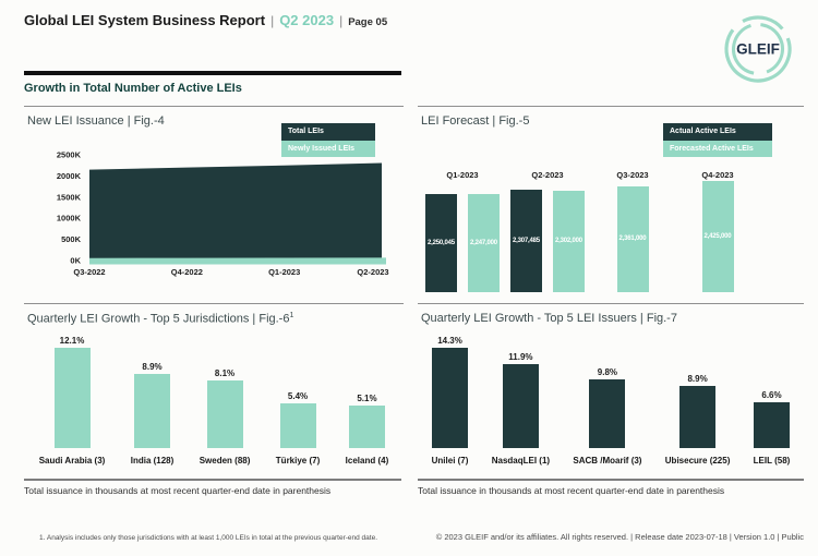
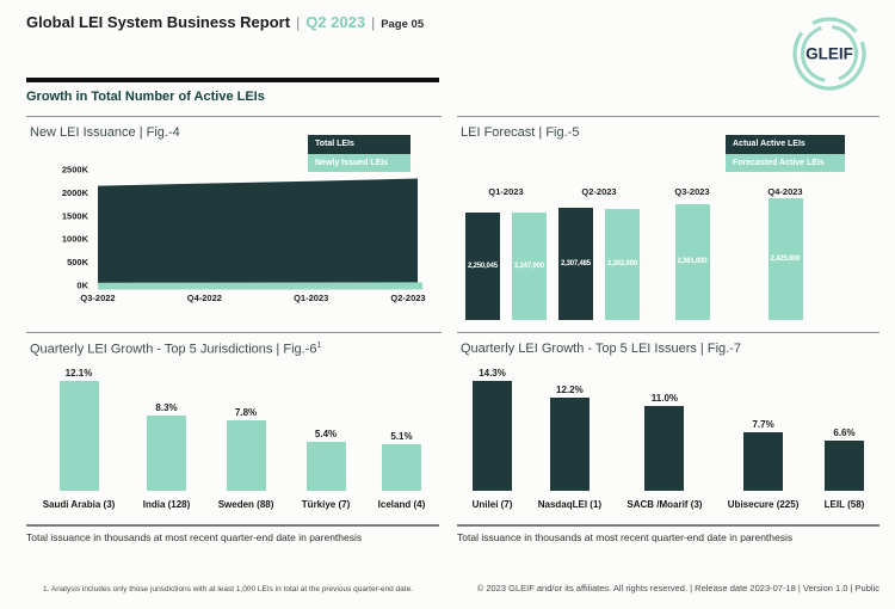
Quarterly LEI Growth - Top 5 Jurisdictions | Fig.-6/India (128): 8.9% -> 8.3%
Quarterly LEI Growth - Top 5 Jurisdictions | Fig.-6/Sweden (88): 8.1% -> 7.8%
Quarterly LEI Growth - Top 5 LEI Issuers | Fig.-7/NasdaqLEI (1): 11.9% -> 12.2%
Quarterly LEI Growth - Top 5 LEI Issuers | Fig.-7/SACB /Moarif (3): 9.8% -> 11.0%
Quarterly LEI Growth - Top 5 LEI Issuers | Fig.-7/Ubisecure (225): 8.9% -> 7.7%
